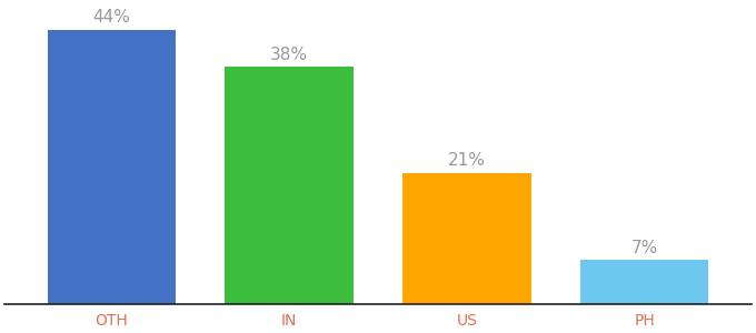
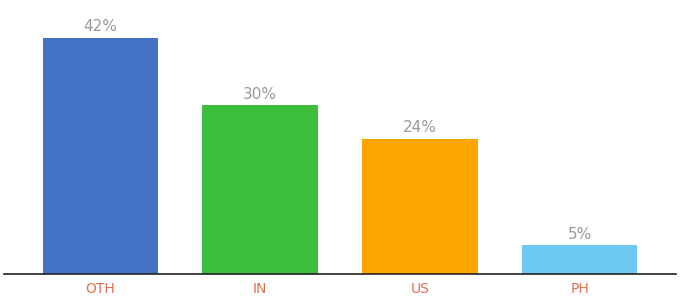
OTH: 44% -> 42%
IN: 38% -> 30%
US: 21% -> 24%
PH: 7% -> 5%
